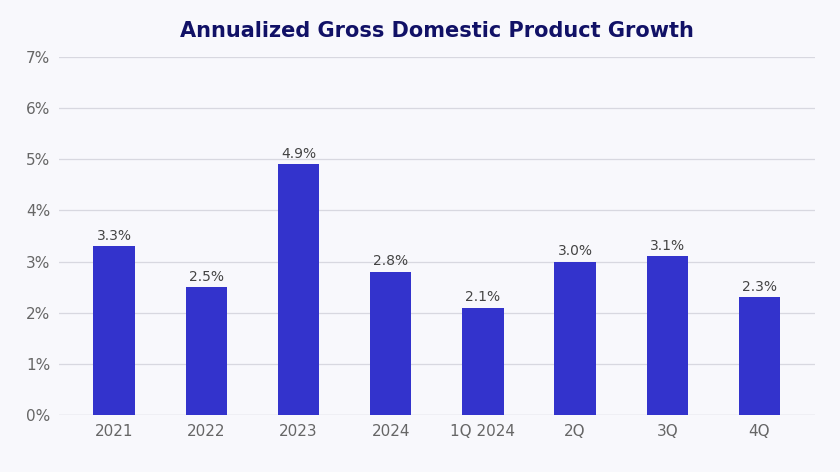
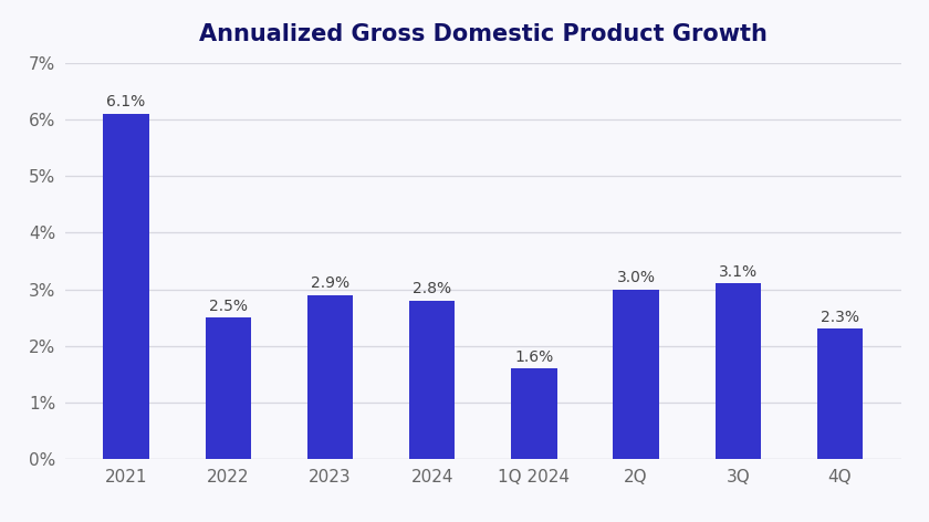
2021: 3.3% -> 6.1%
2023: 4.9% -> 2.9%
1Q 2024: 2.1% -> 1.6%
